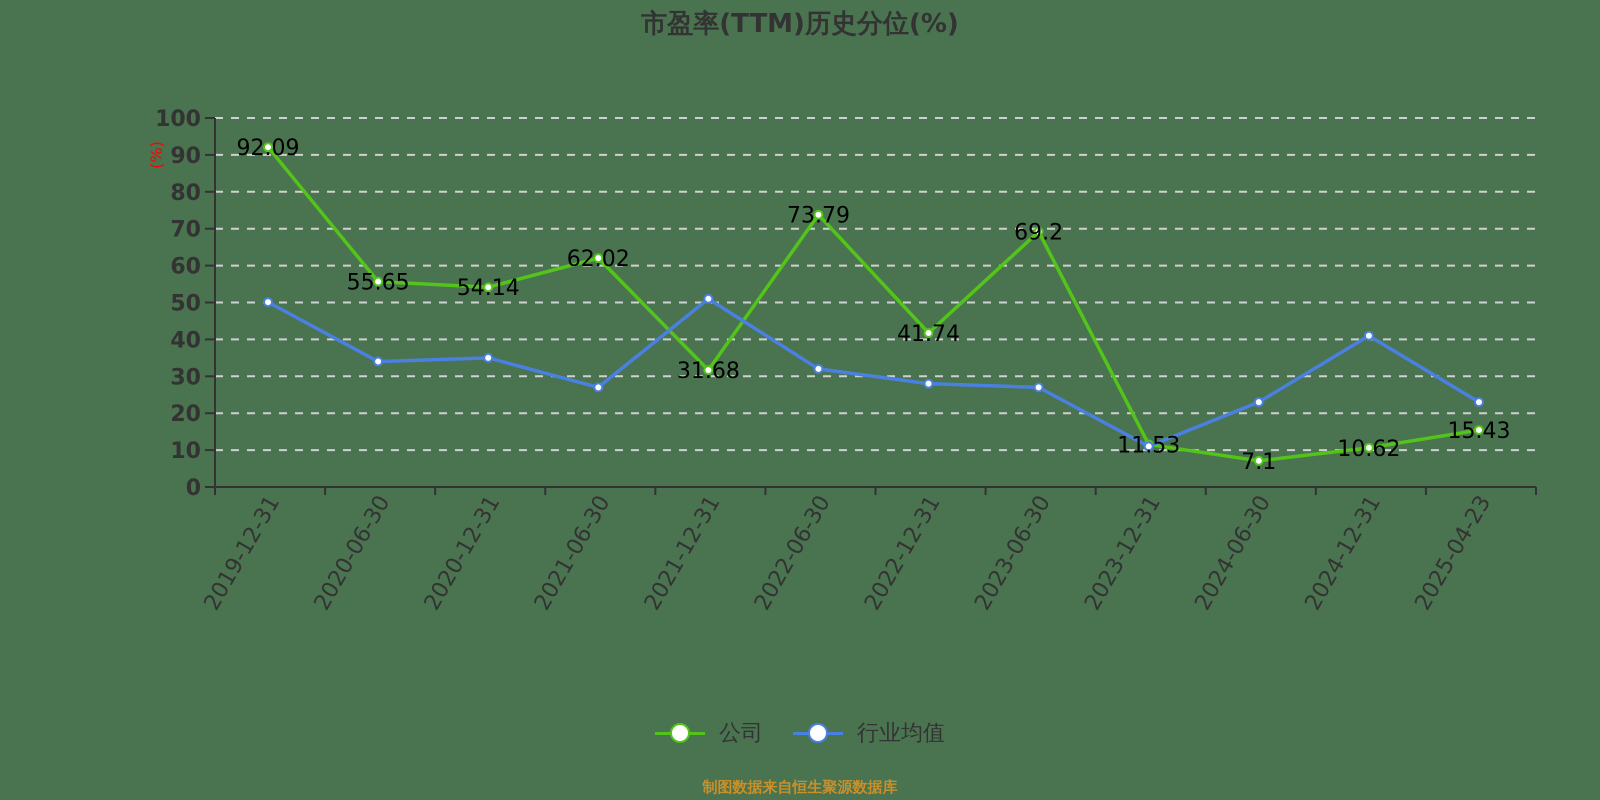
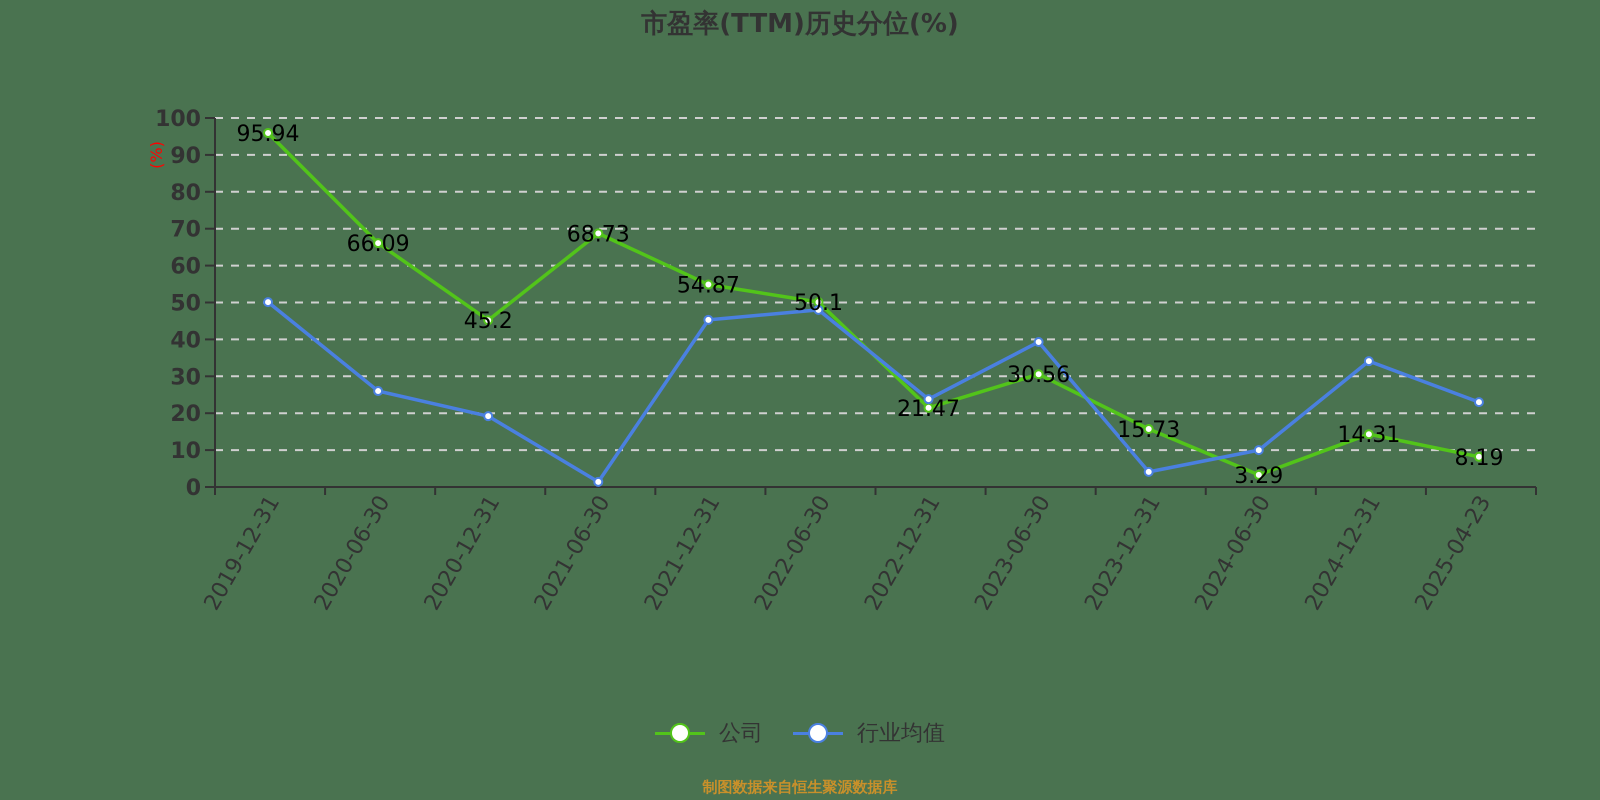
公司/2019-12-31: 92.09 -> 95.94
公司/2020-06-30: 55.65 -> 66.09
行业均值/2020-06-30: 34 -> 26
公司/2020-12-31: 54.14 -> 45.2
行业均值/2020-12-31: 35 -> 19
公司/2021-06-30: 62.02 -> 68.73
行业均值/2021-06-30: 27 -> 1
公司/2021-12-31: 31.68 -> 54.87
行业均值/2021-12-31: 51 -> 45
公司/2022-06-30: 73.79 -> 50.1
行业均值/2022-06-30: 32 -> 48
公司/2022-12-31: 41.74 -> 21.47
行业均值/2022-12-31: 28 -> 24
公司/2023-06-30: 69.2 -> 30.56
行业均值/2023-06-30: 27 -> 39
公司/2023-12-31: 11.53 -> 15.73
行业均值/2023-12-31: 11 -> 4
公司/2024-06-30: 7.1 -> 3.29
行业均值/2024-06-30: 23 -> 10
公司/2024-12-31: 10.62 -> 14.31
行业均值/2024-12-31: 41 -> 34
公司/2025-04-23: 15.43 -> 8.19
